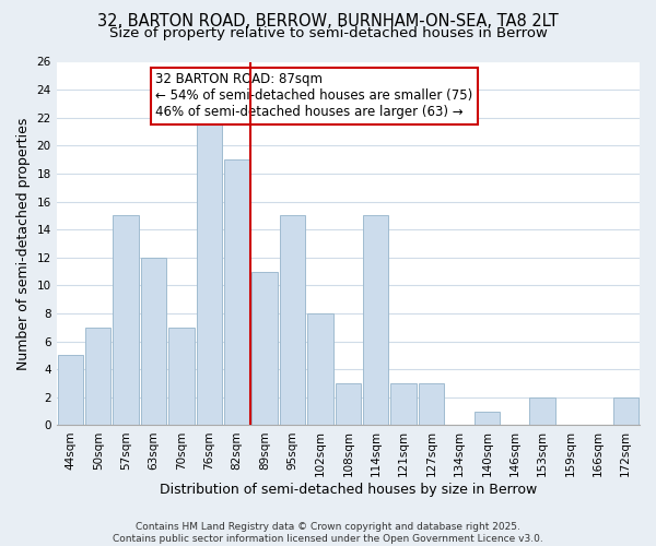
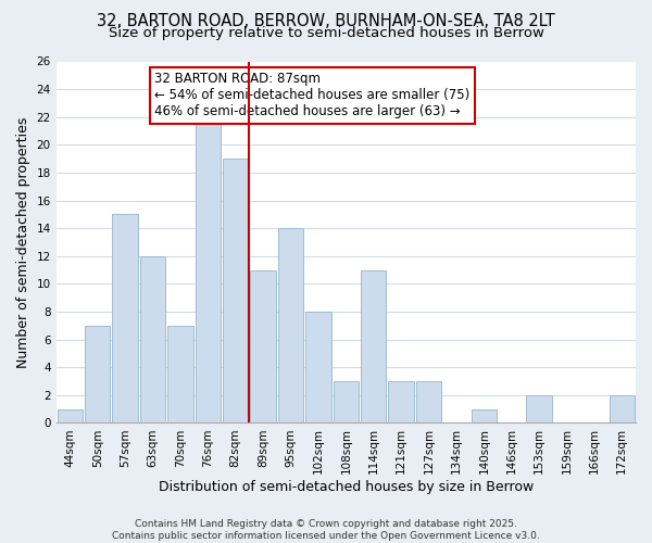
44sqm: 5 -> 1
95sqm: 15 -> 14
114sqm: 15 -> 11
